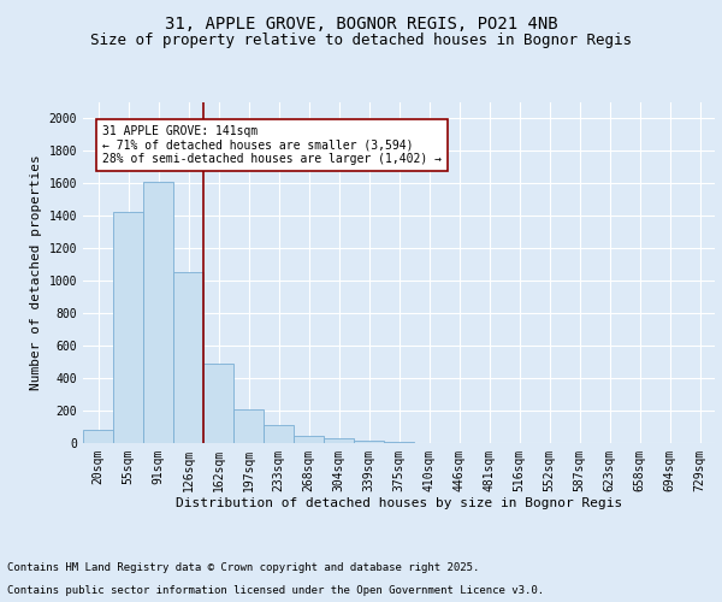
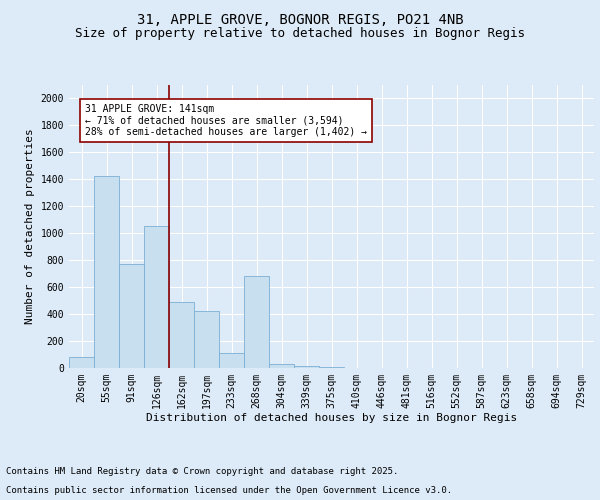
91sqm: 1610 -> 770
197sqm: 200 -> 420
268sqm: 40 -> 680
